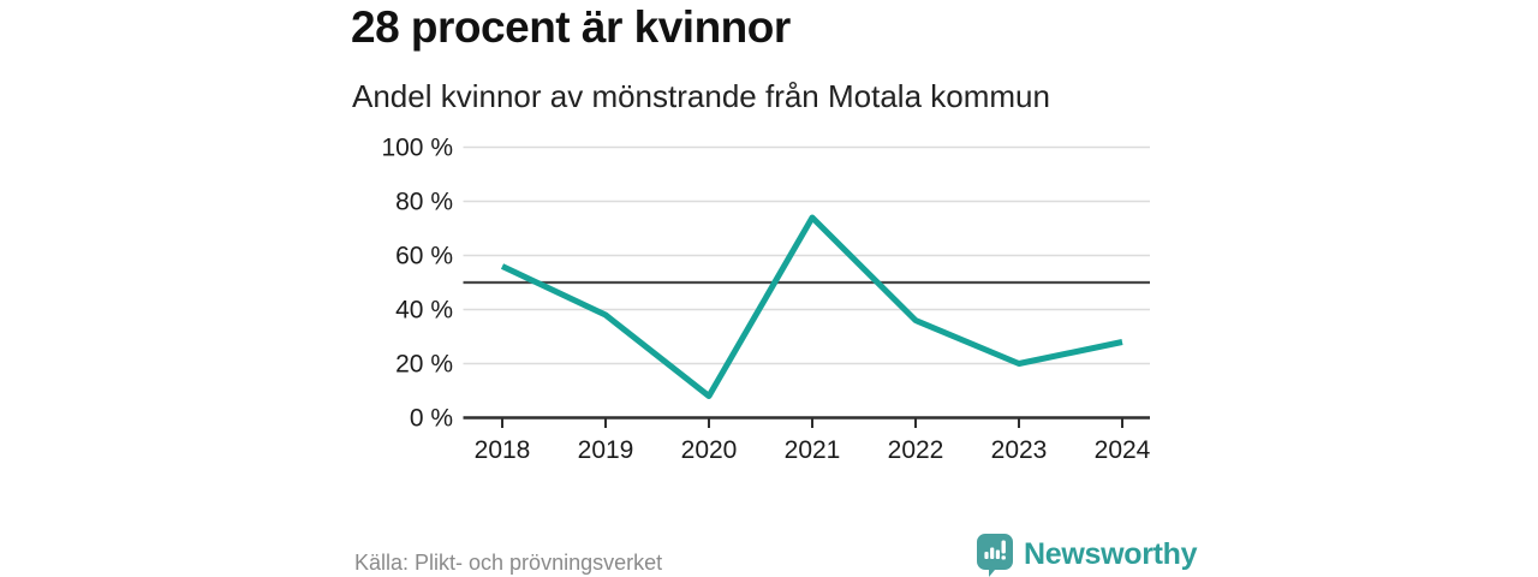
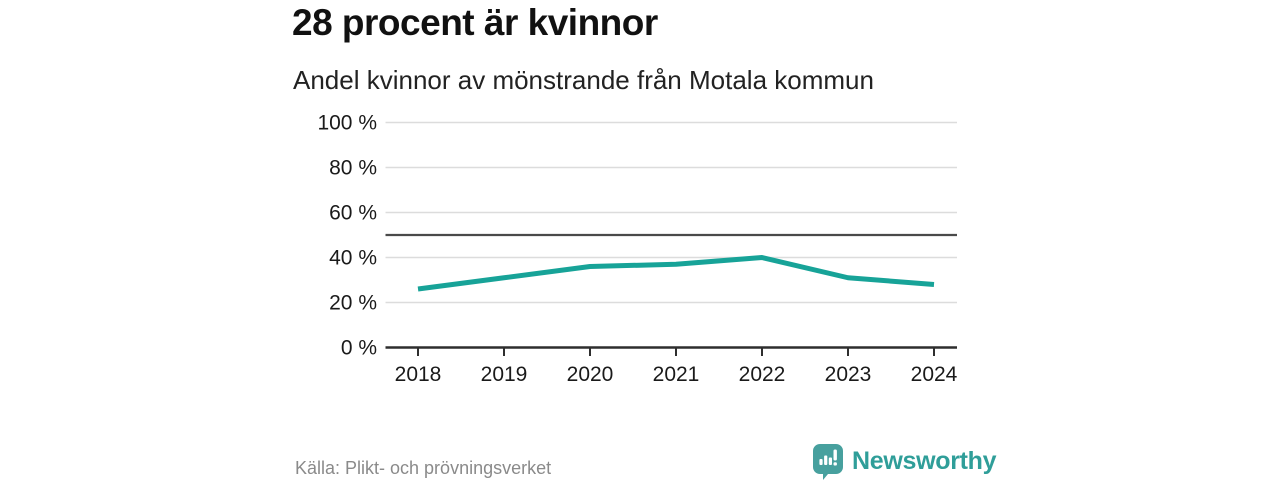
2018: 56% -> 26%
2019: 38% -> 31%
2020: 8% -> 36%
2021: 74% -> 37%
2022: 36% -> 40%
2023: 20% -> 31%
